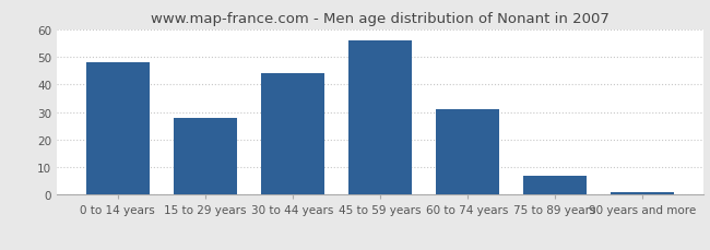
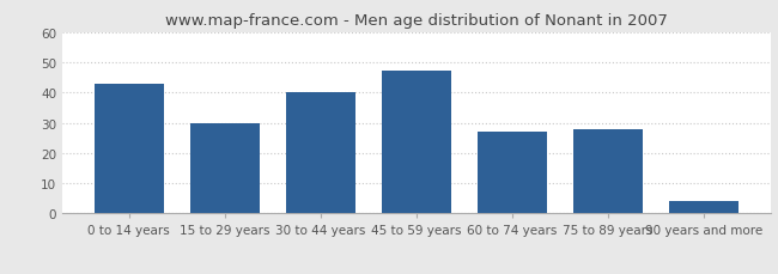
0 to 14 years: 48 -> 43
15 to 29 years: 28 -> 30
30 to 44 years: 44 -> 40
45 to 59 years: 56 -> 47
60 to 74 years: 31 -> 27
75 to 89 years: 7 -> 28
90 years and more: 1 -> 4
